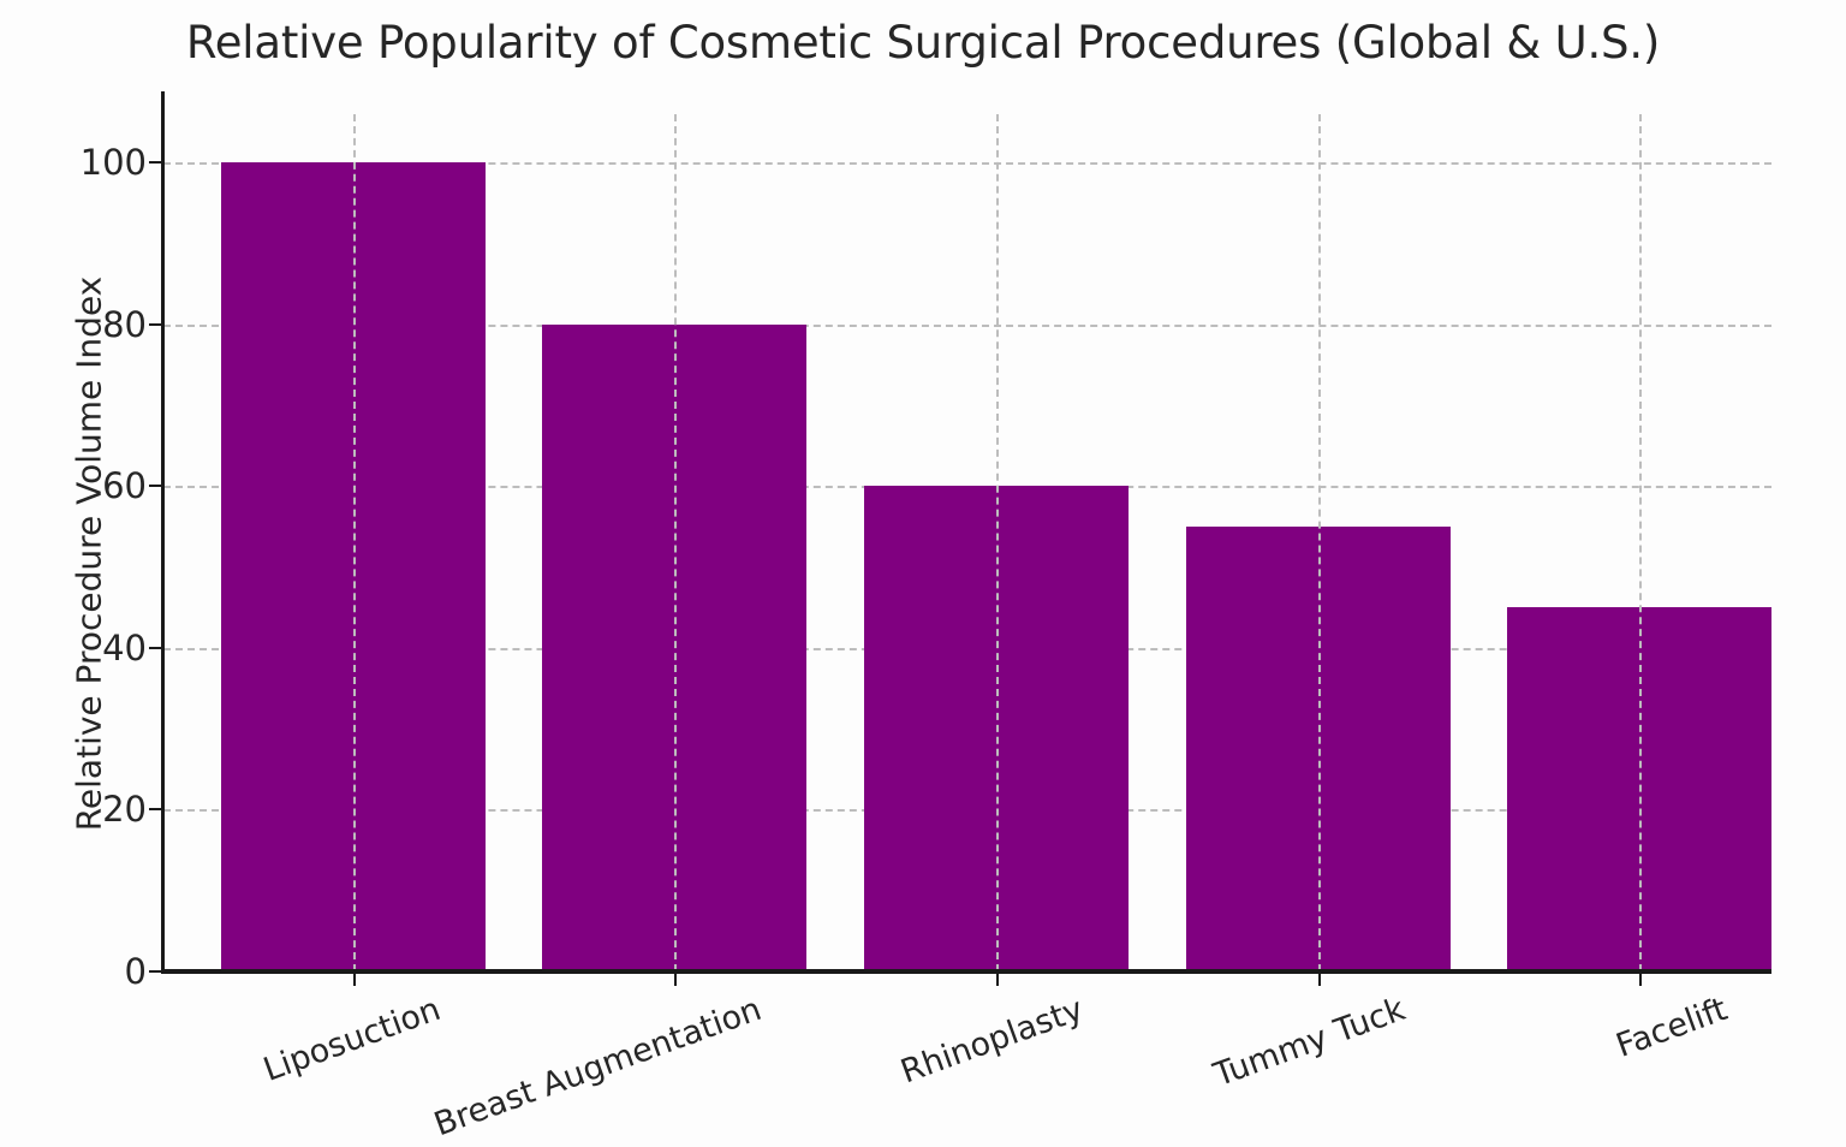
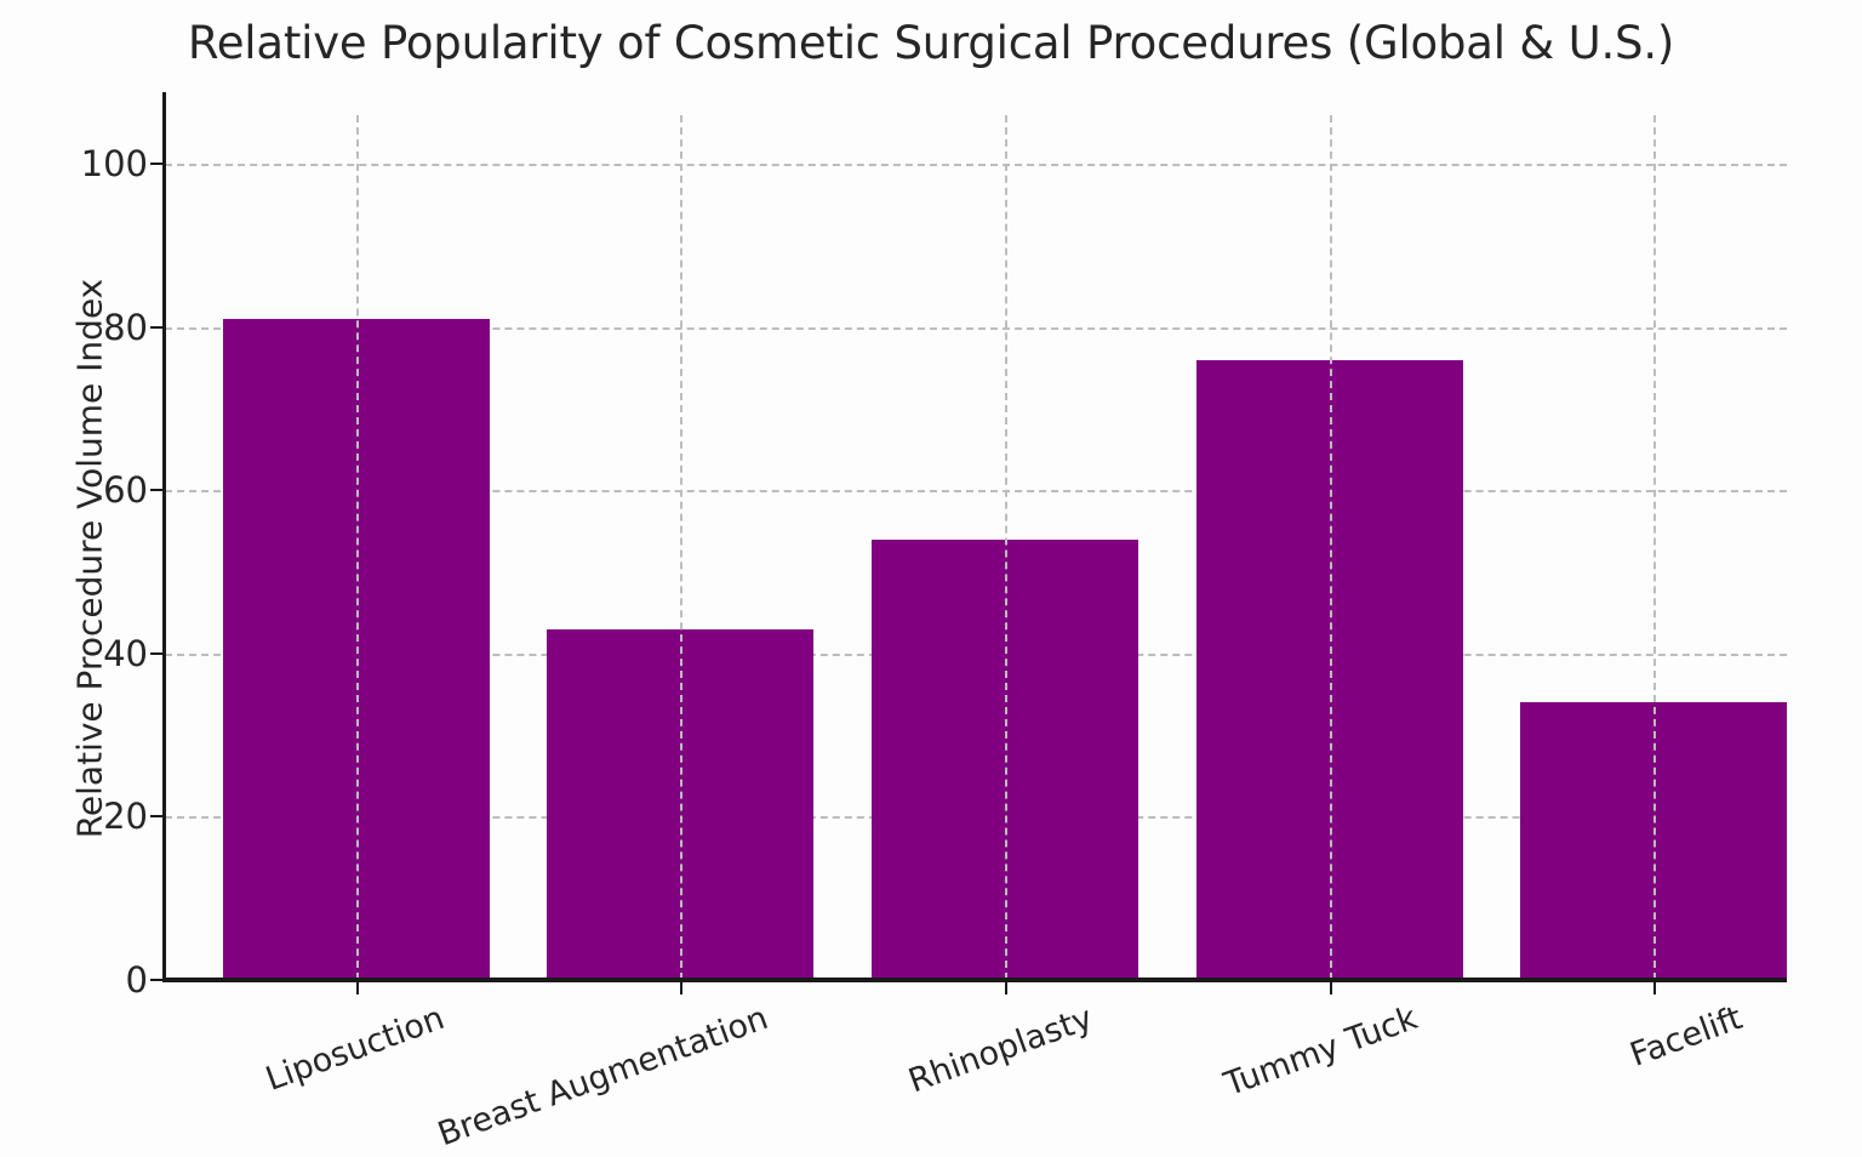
Liposuction: 100 -> 81
Breast Augmentation: 80 -> 43
Rhinoplasty: 60 -> 54
Tummy Tuck: 55 -> 76
Facelift: 45 -> 34
